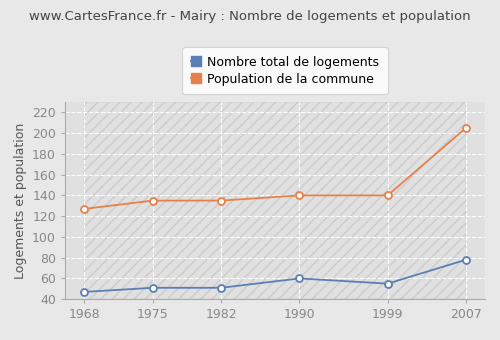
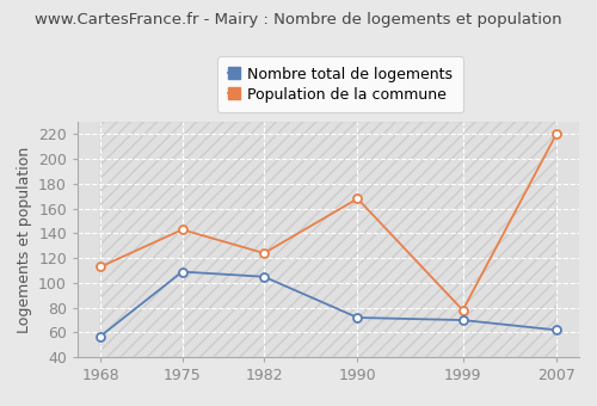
Nombre total de logements/1968: 47 -> 57
Population de la commune/1968: 127 -> 113
Nombre total de logements/1975: 51 -> 109
Population de la commune/1975: 135 -> 143
Nombre total de logements/1982: 51 -> 105
Population de la commune/1982: 135 -> 124
Nombre total de logements/1990: 60 -> 72
Population de la commune/1990: 140 -> 168
Nombre total de logements/1999: 55 -> 70
Population de la commune/1999: 140 -> 78
Nombre total de logements/2007: 78 -> 62
Population de la commune/2007: 205 -> 220
